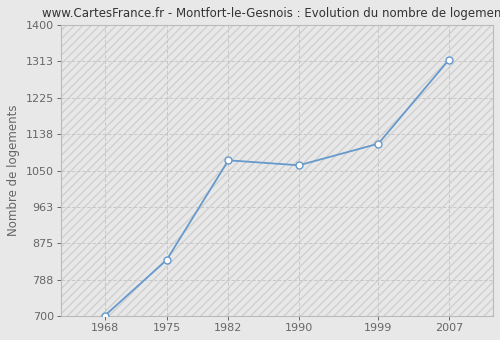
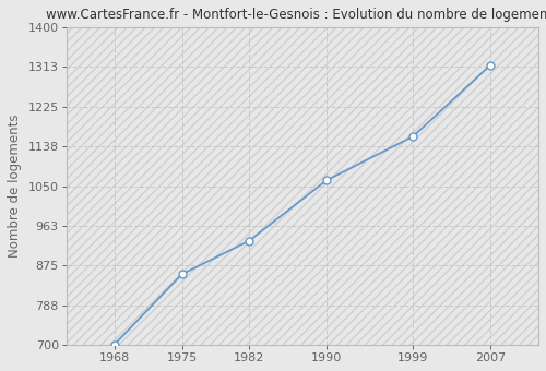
1975: 835 -> 856
1982: 1075 -> 930
1999: 1115 -> 1160
